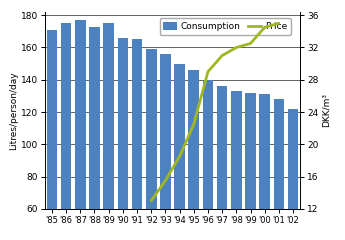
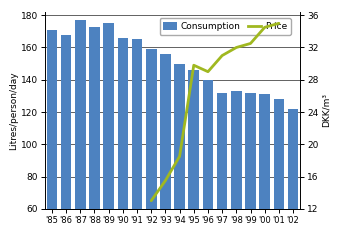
Consumption/'86: 175 -> 168
Price/'95: 22.5 -> 29.8
Consumption/'97: 136 -> 132
